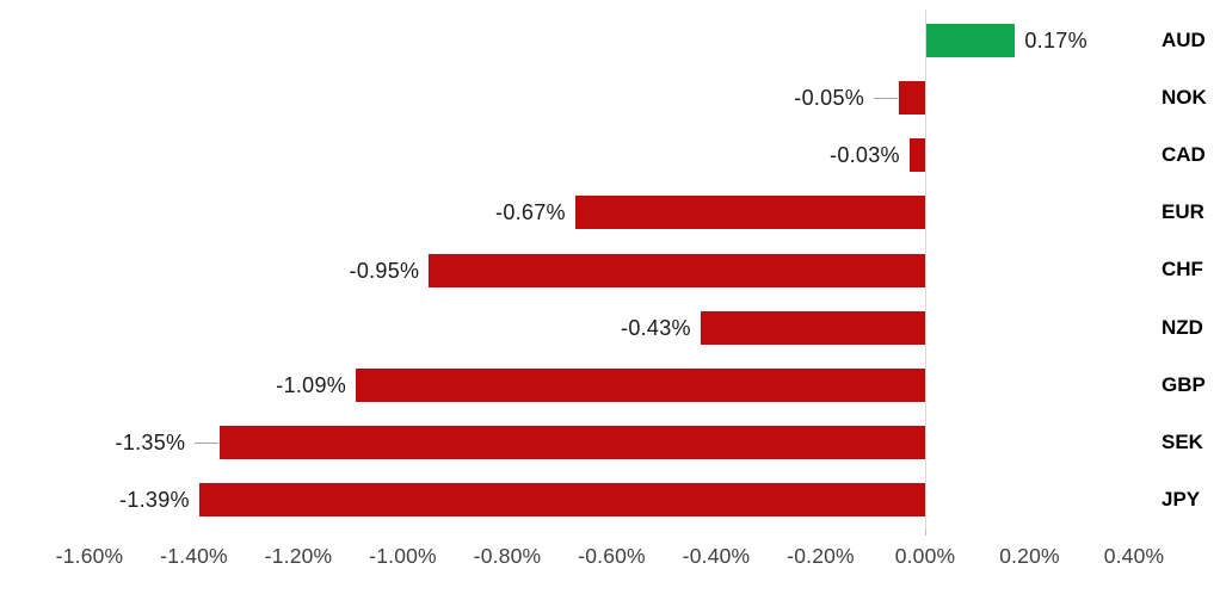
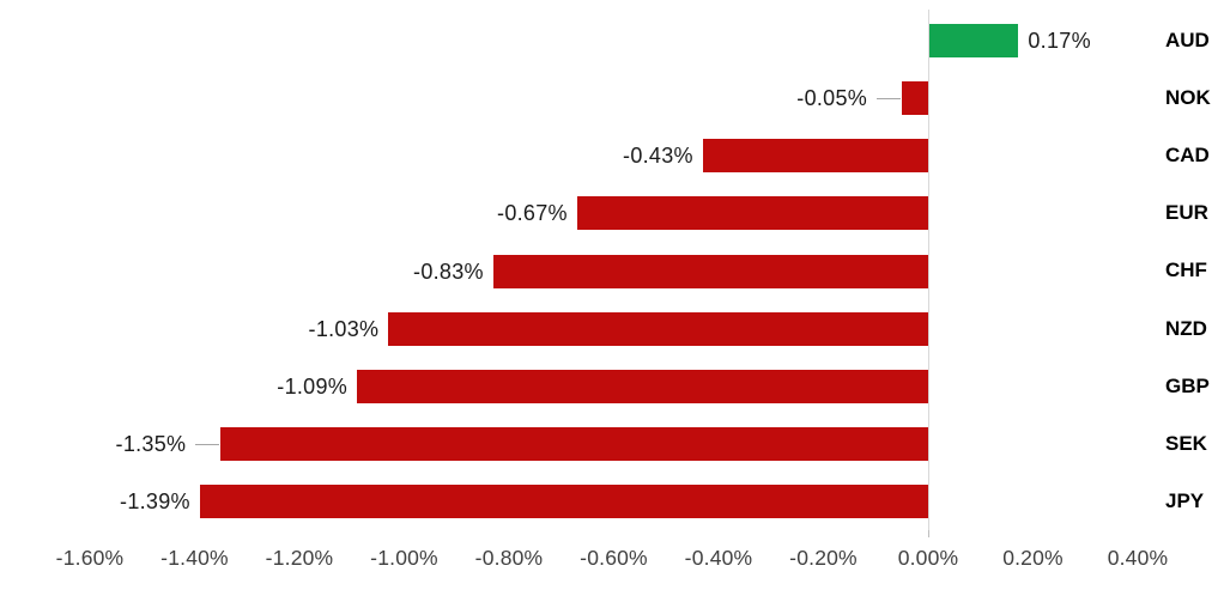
CAD: -0.03% -> -0.43%
CHF: -0.95% -> -0.83%
NZD: -0.43% -> -1.03%
